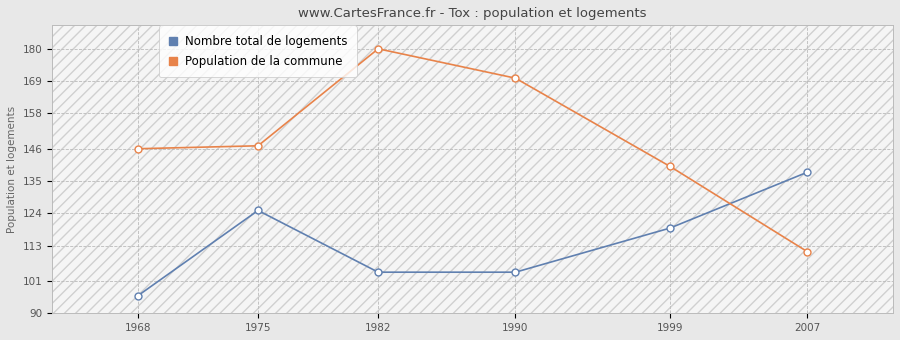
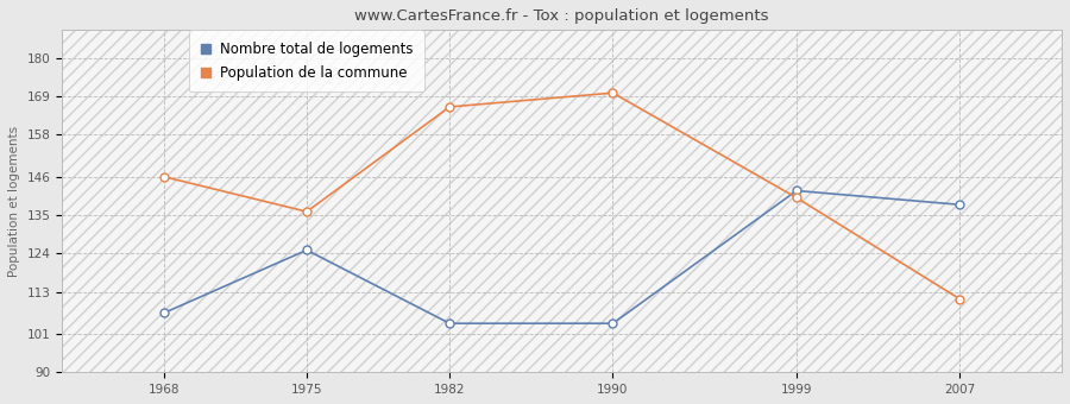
Nombre total de logements/1968: 96 -> 107
Population de la commune/1975: 147 -> 136
Population de la commune/1982: 180 -> 166
Nombre total de logements/1999: 119 -> 142
